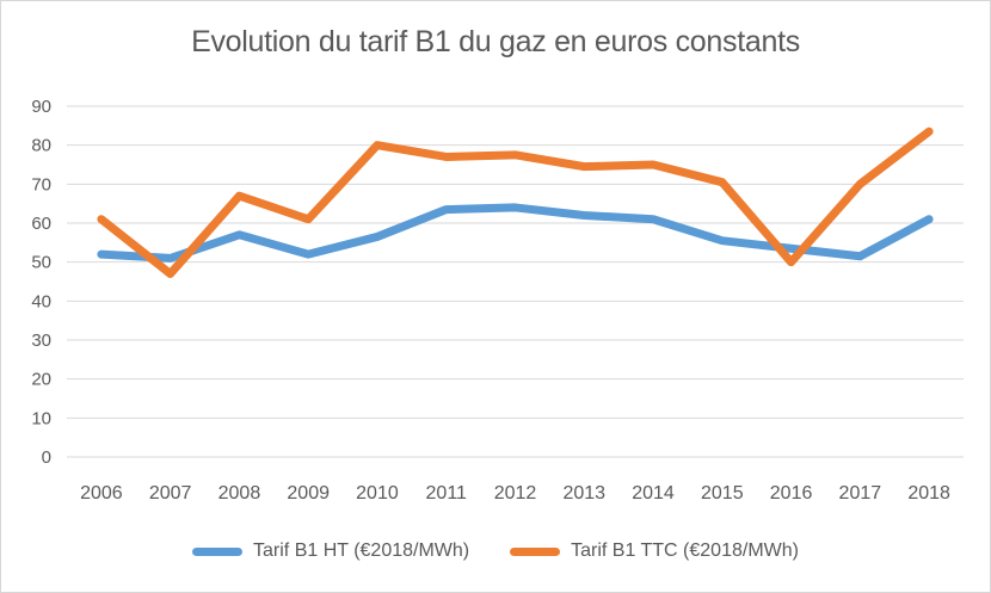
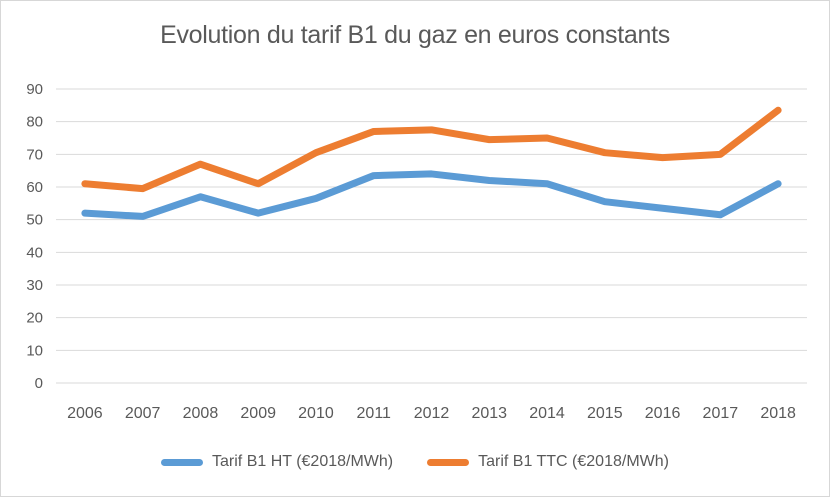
Tarif B1 TTC (€2018/MWh)/2007: 47 -> 60
Tarif B1 TTC (€2018/MWh)/2010: 80 -> 70
Tarif B1 TTC (€2018/MWh)/2016: 50 -> 69
